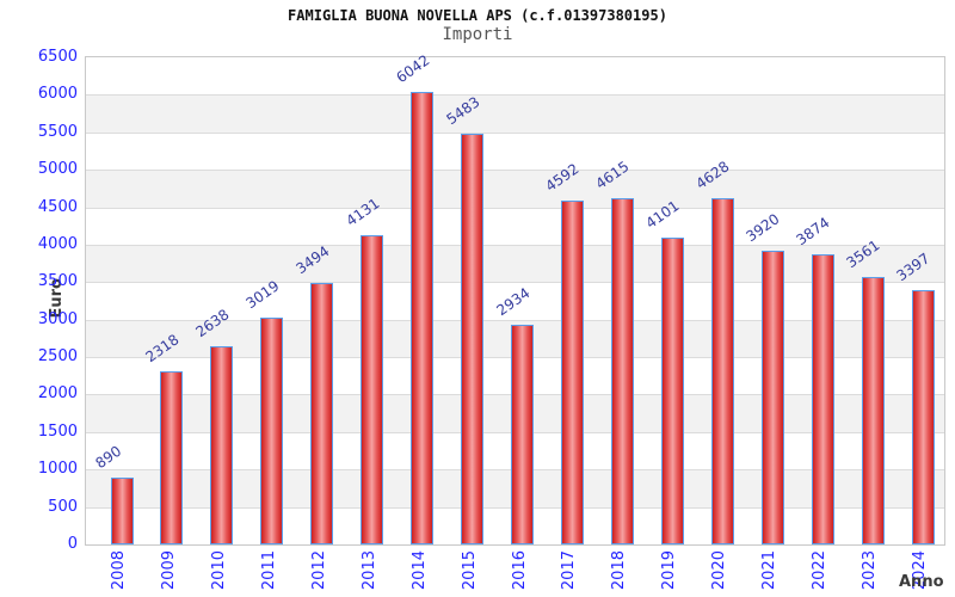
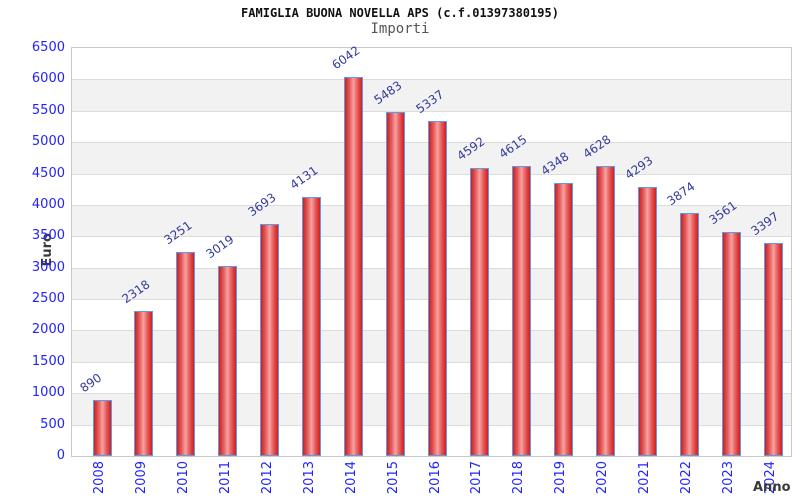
2010: 2638 -> 3251
2012: 3494 -> 3693
2016: 2934 -> 5337
2019: 4101 -> 4348
2021: 3920 -> 4293
